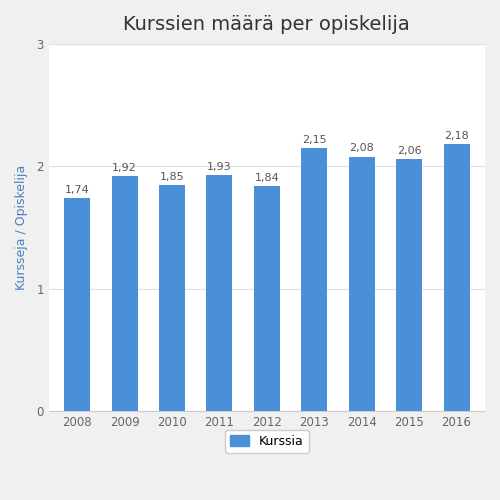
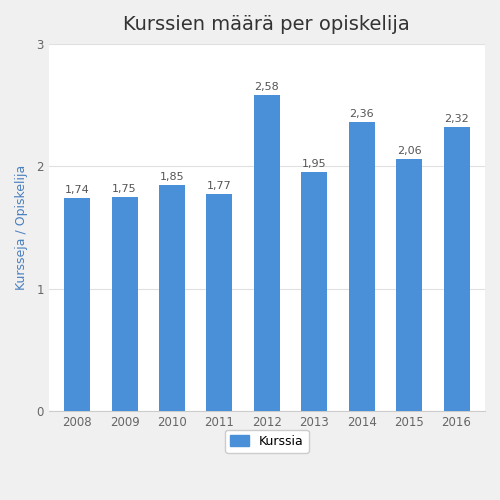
2009: 1,92 -> 1,75
2011: 1,93 -> 1,77
2012: 1,84 -> 2,58
2013: 2,15 -> 1,95
2014: 2,08 -> 2,36
2016: 2,18 -> 2,32
